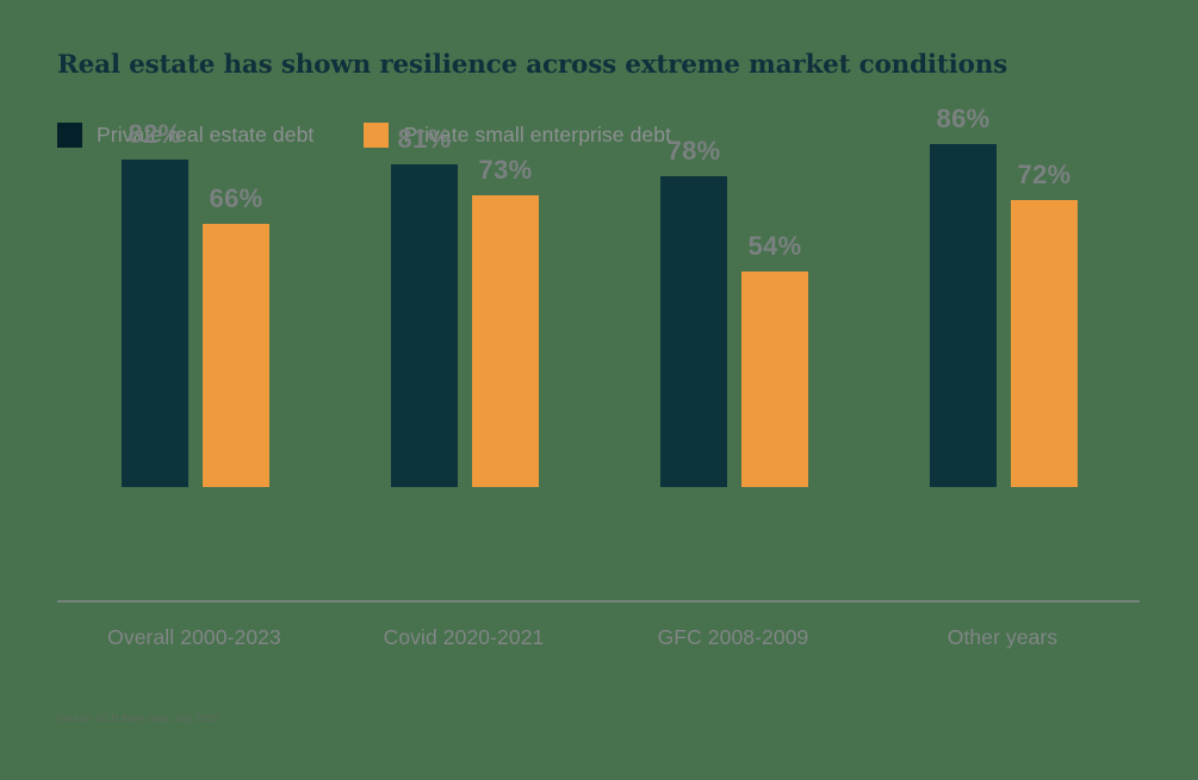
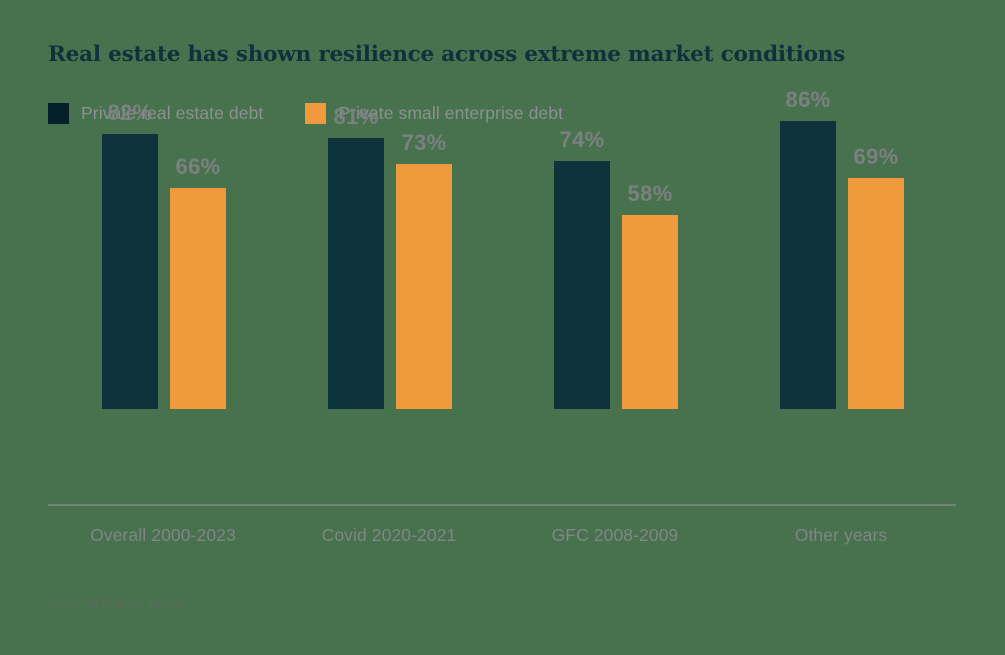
Private real estate debt/GFC 2008-2009: 78% -> 74%
Private small enterprise debt/GFC 2008-2009: 54% -> 58%
Private small enterprise debt/Other years: 72% -> 69%
